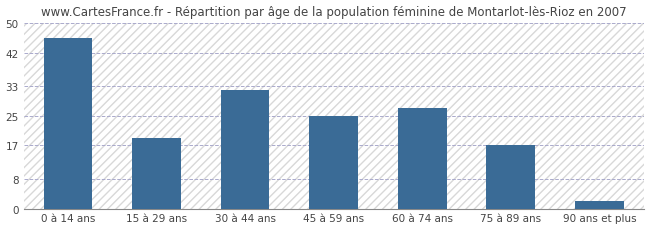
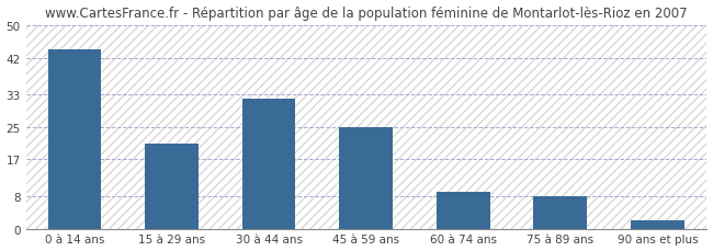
0 à 14 ans: 46 -> 44
15 à 29 ans: 19 -> 21
60 à 74 ans: 27 -> 9
75 à 89 ans: 17 -> 8
